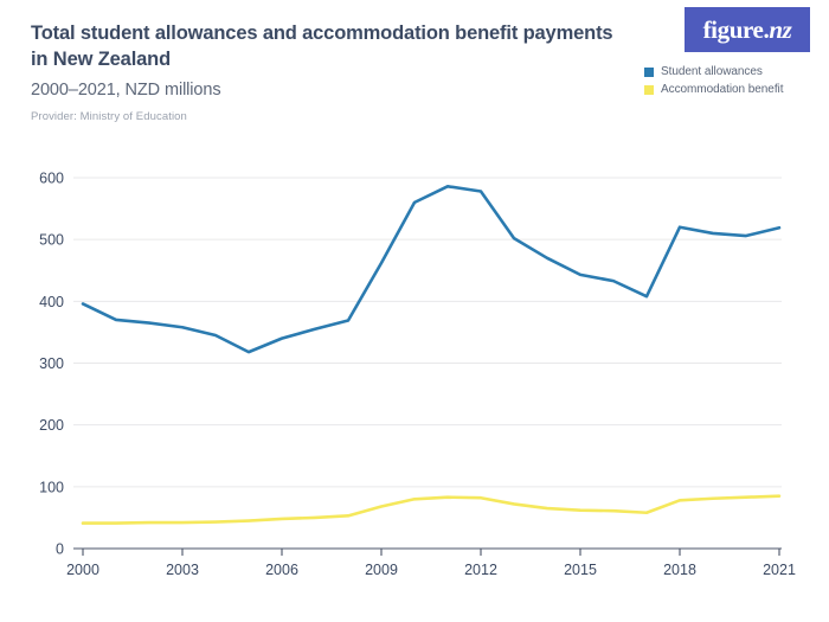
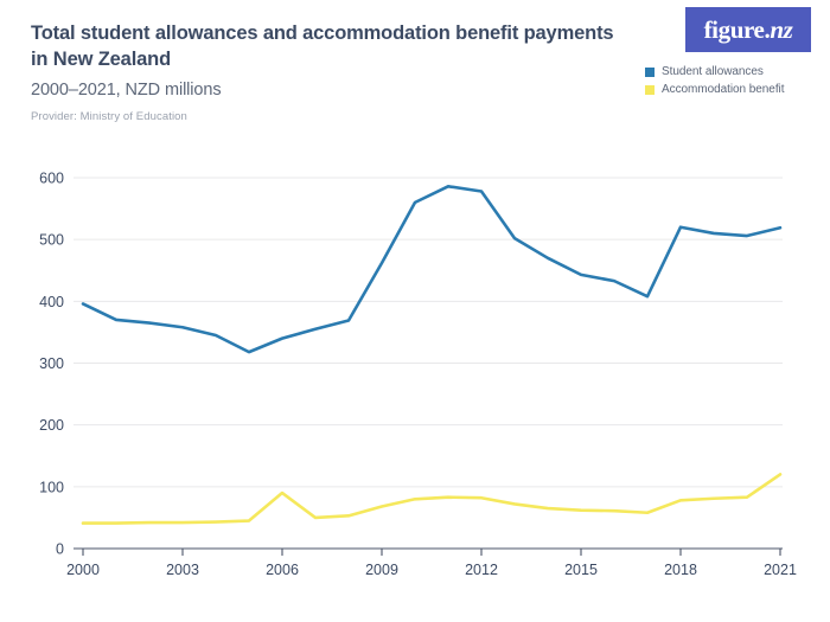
Accommodation benefit/2006: 50 -> 90
Accommodation benefit/2021: 80 -> 120
